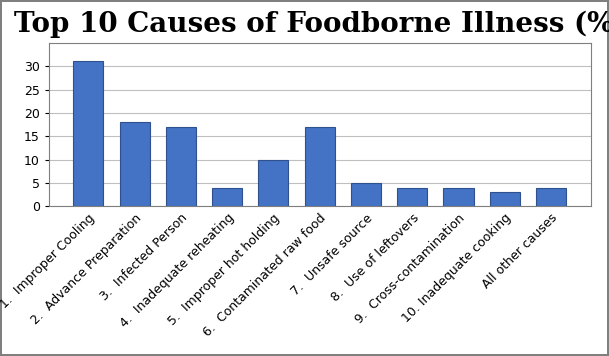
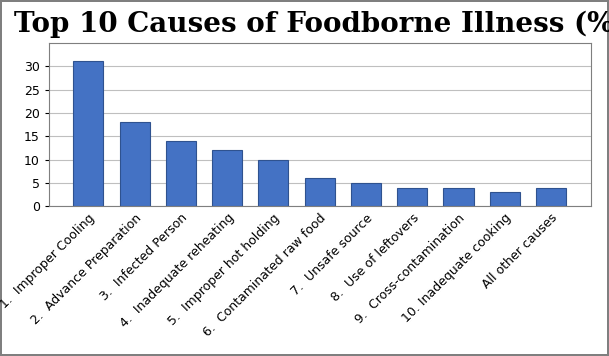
3. Infected Person: 17 -> 14
4. Inadequate reheating: 4 -> 12
6. Contaminated raw food: 17 -> 6
